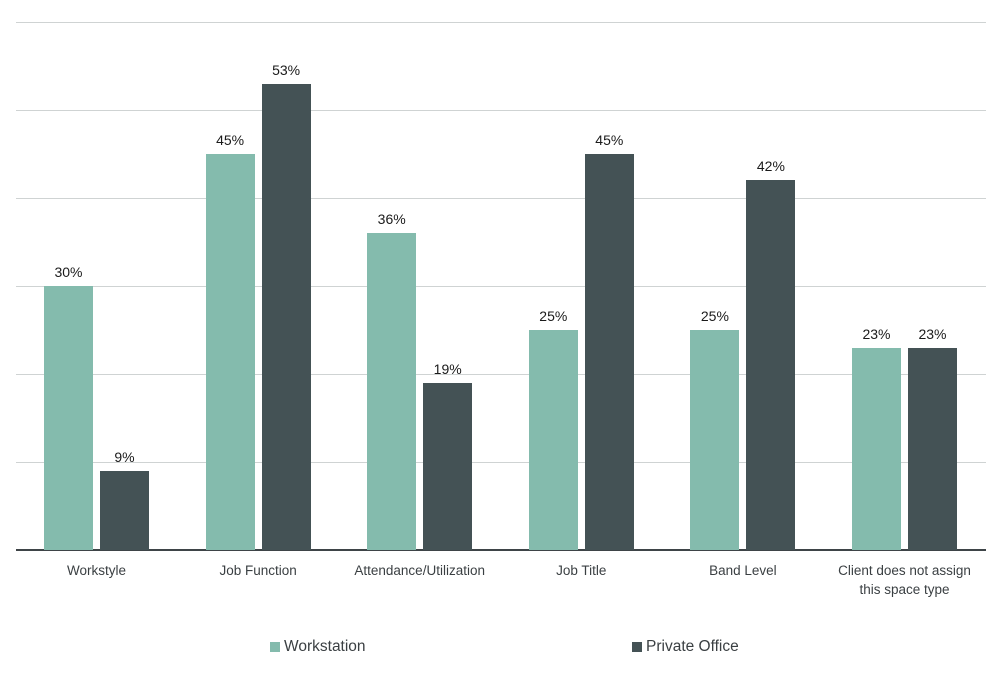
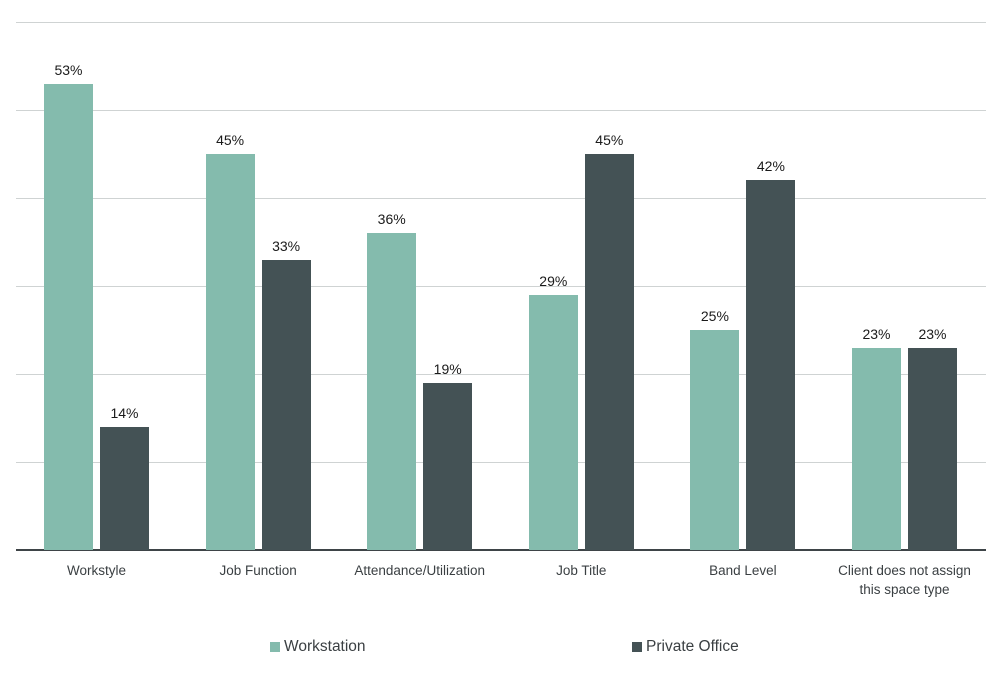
Workstation/Workstyle: 30% -> 53%
Private Office/Workstyle: 9% -> 14%
Private Office/Job Function: 53% -> 33%
Workstation/Job Title: 25% -> 29%
